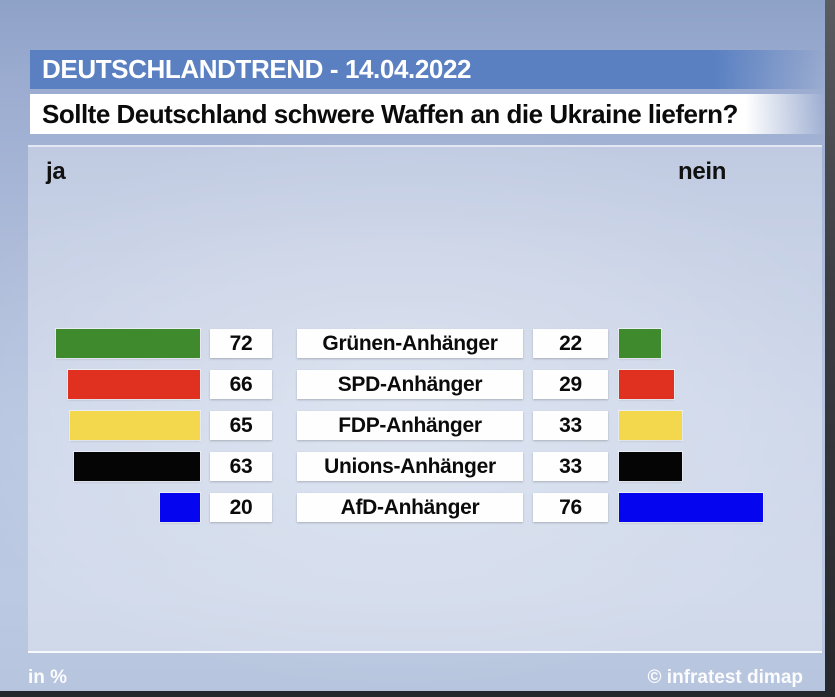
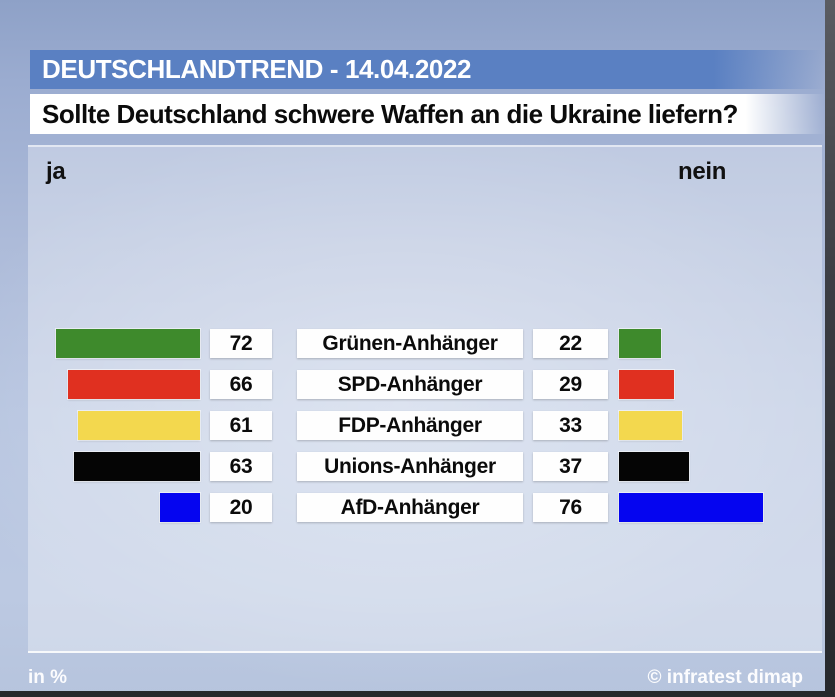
ja/FDP-Anhänger: 65 -> 61
nein/Unions-Anhänger: 33 -> 37
